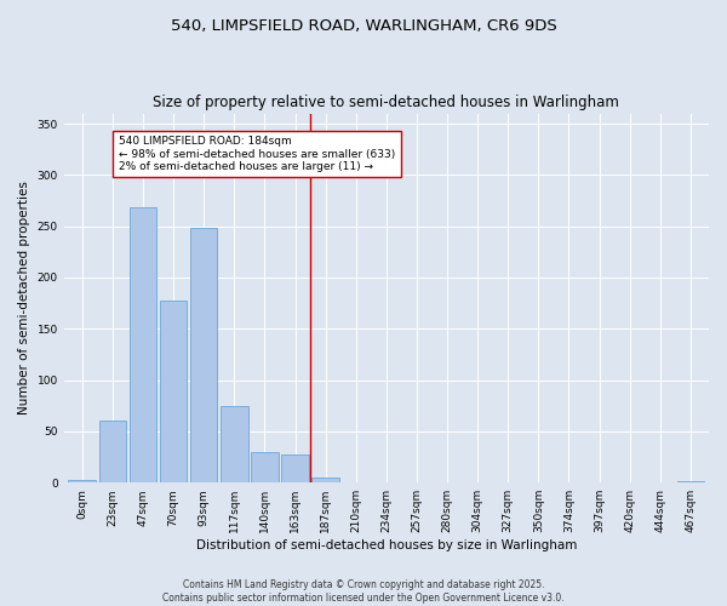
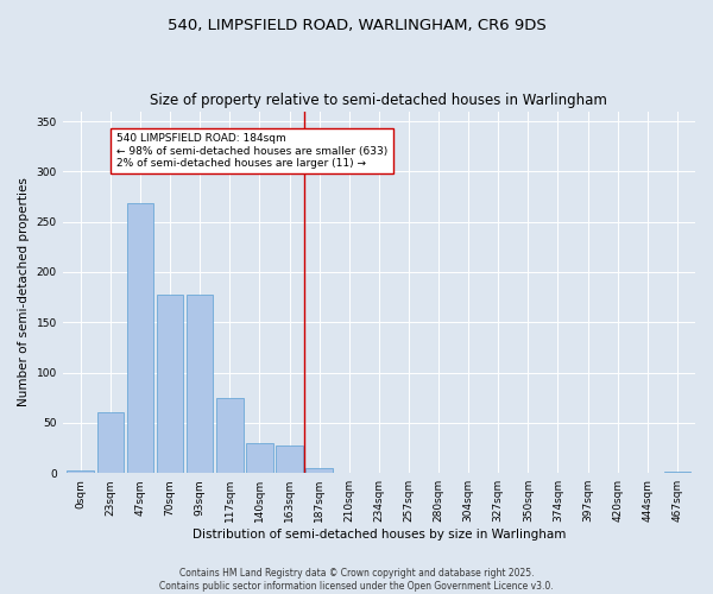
93sqm: 248 -> 178
